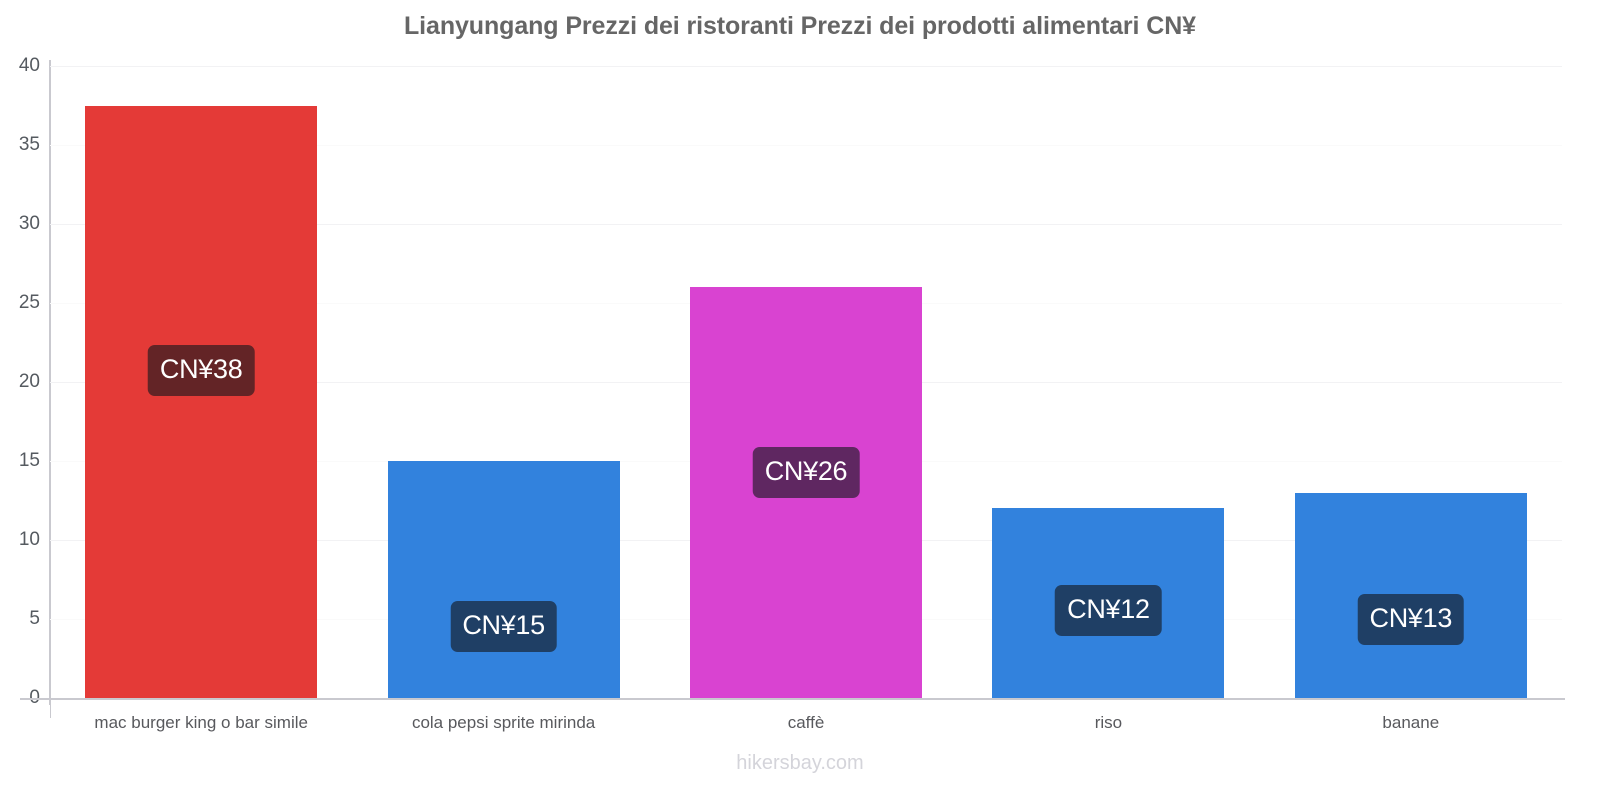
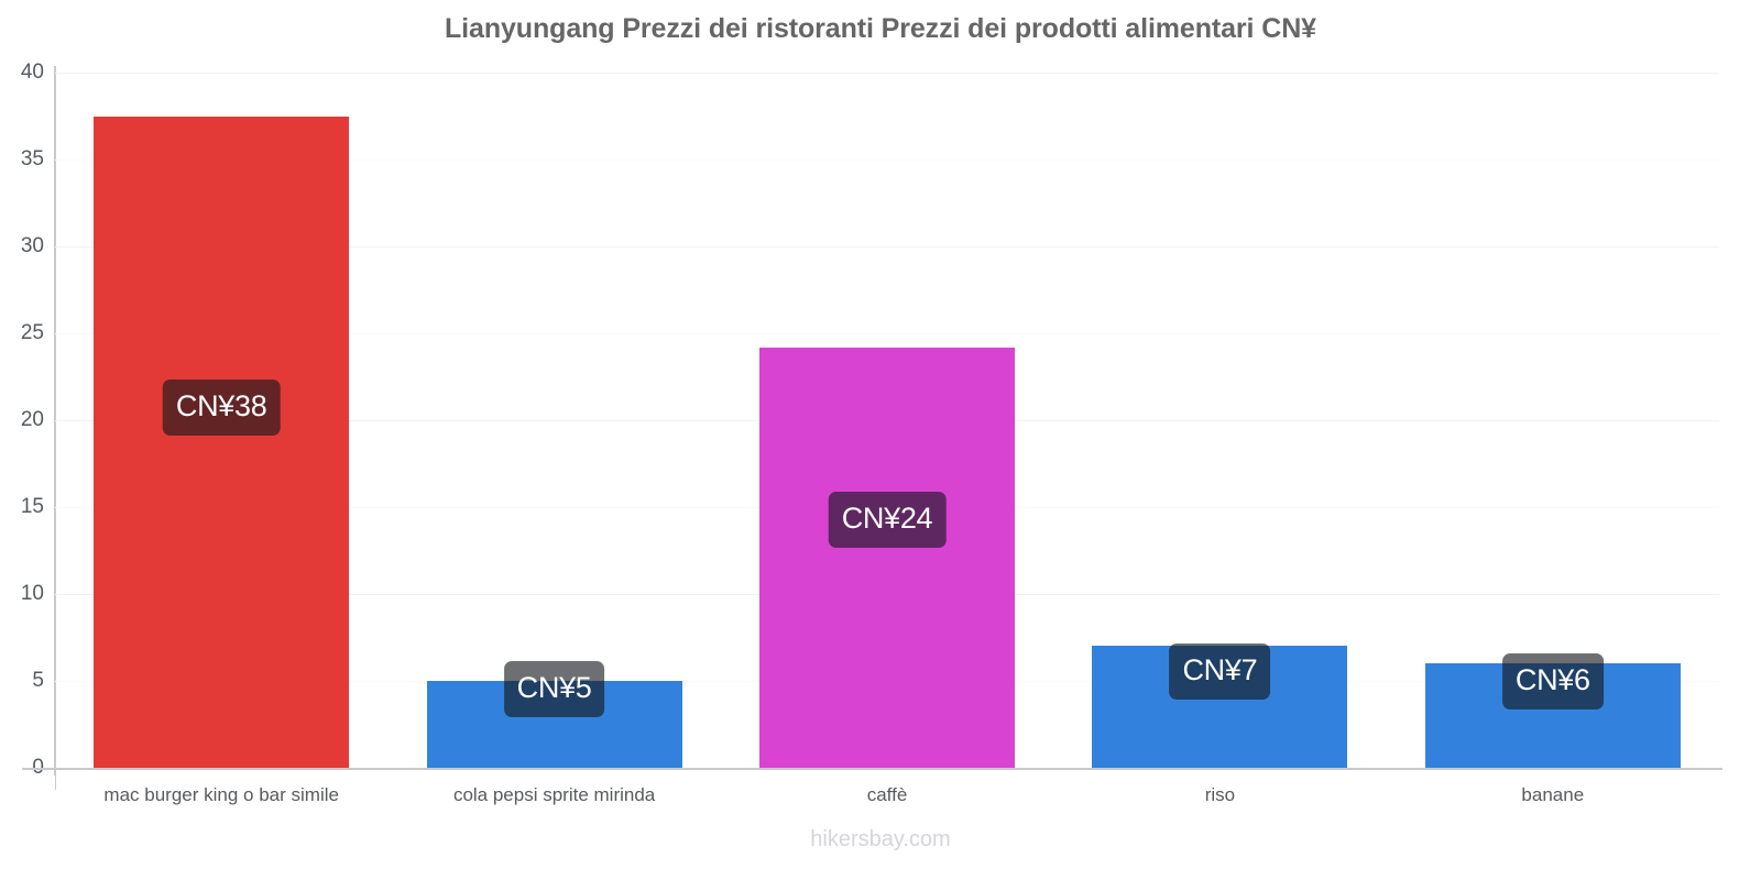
cola pepsi sprite mirinda: 15 -> 5
caffè: 26 -> 24
riso: 12 -> 7
banane: 13 -> 6
